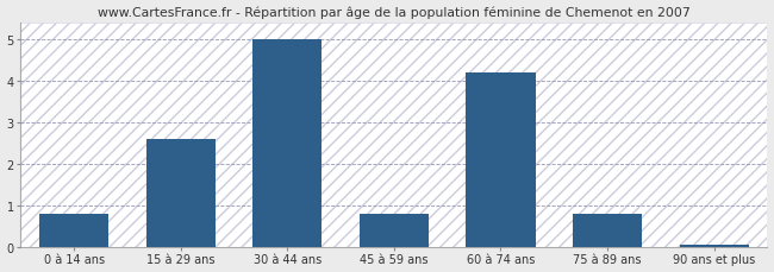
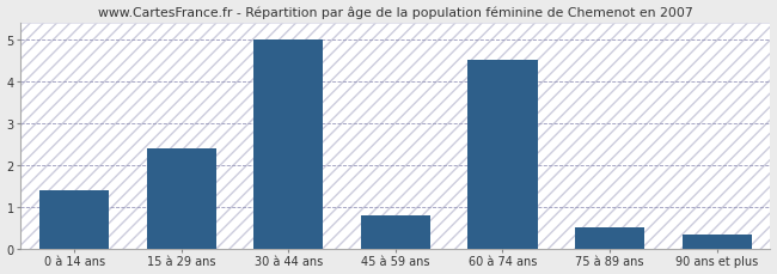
0 à 14 ans: 0.80 -> 1.40
15 à 29 ans: 2.60 -> 2.40
60 à 74 ans: 4.20 -> 4.50
75 à 89 ans: 0.80 -> 0.50
90 ans et plus: 0.05 -> 0.35
